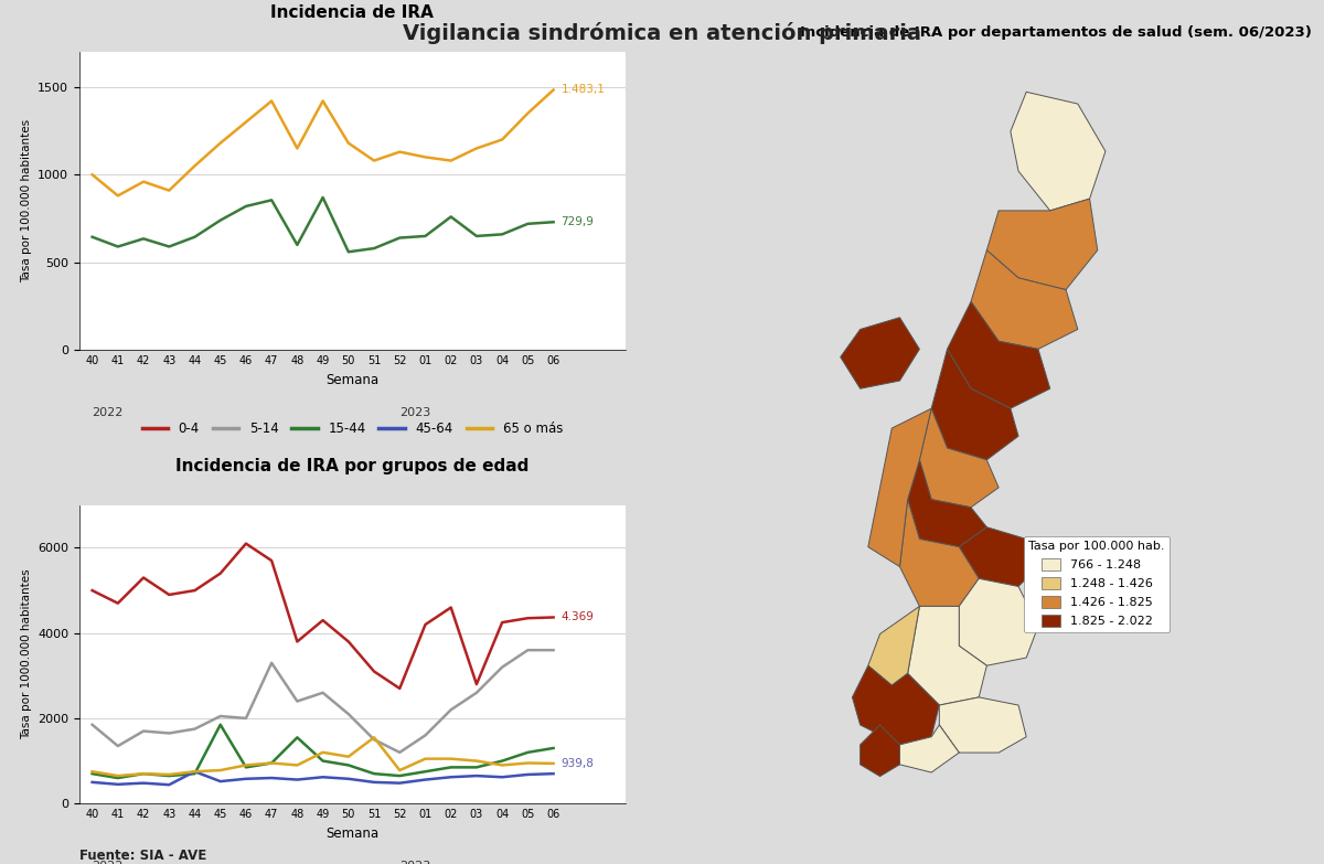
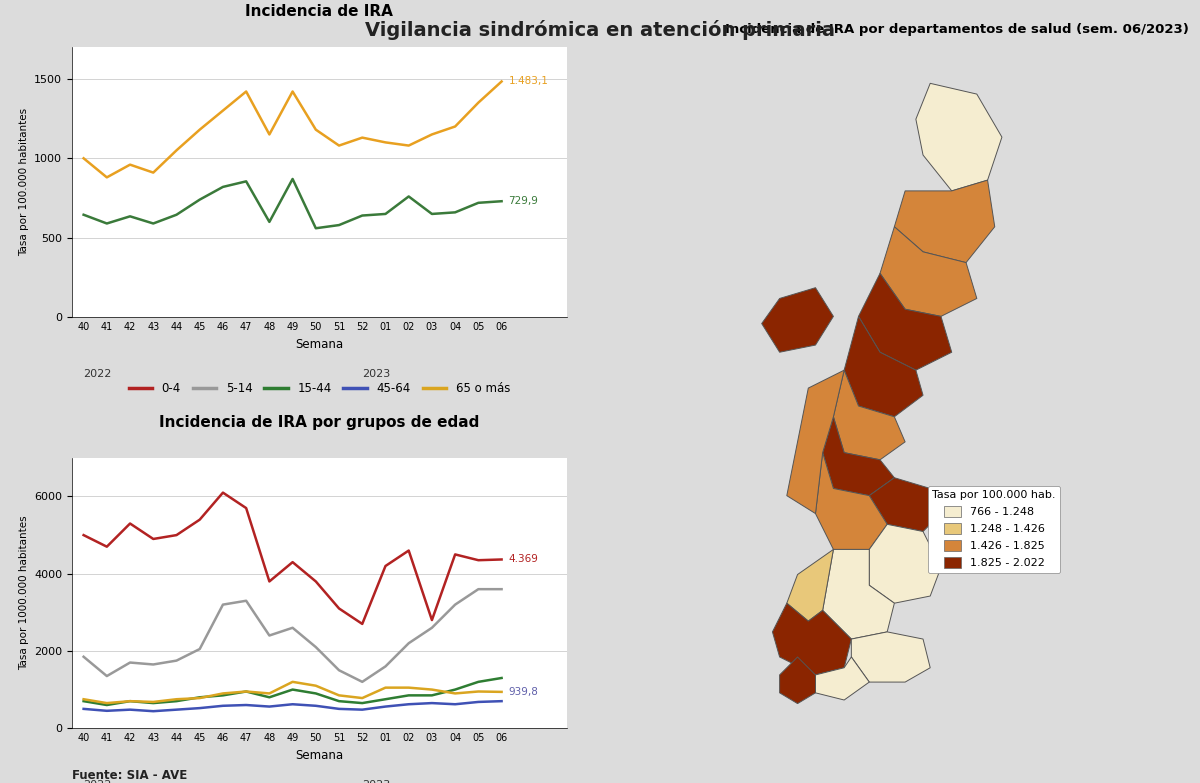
Incidencia de IRA por grupos de edad/45-64/44: 750 -> 480
Incidencia de IRA por grupos de edad/15-44/45: 1850 -> 800
Incidencia de IRA por grupos de edad/5-14/46: 2000 -> 3200
Incidencia de IRA por grupos de edad/15-44/48: 1550 -> 800
Incidencia de IRA por grupos de edad/65 o más/51: 1550 -> 850
Incidencia de IRA por grupos de edad/0-4/04: 4250 -> 4500
